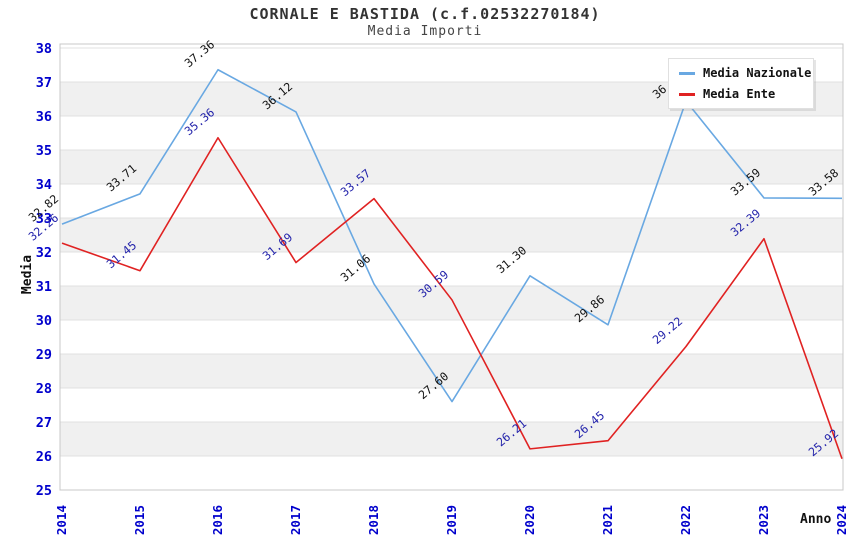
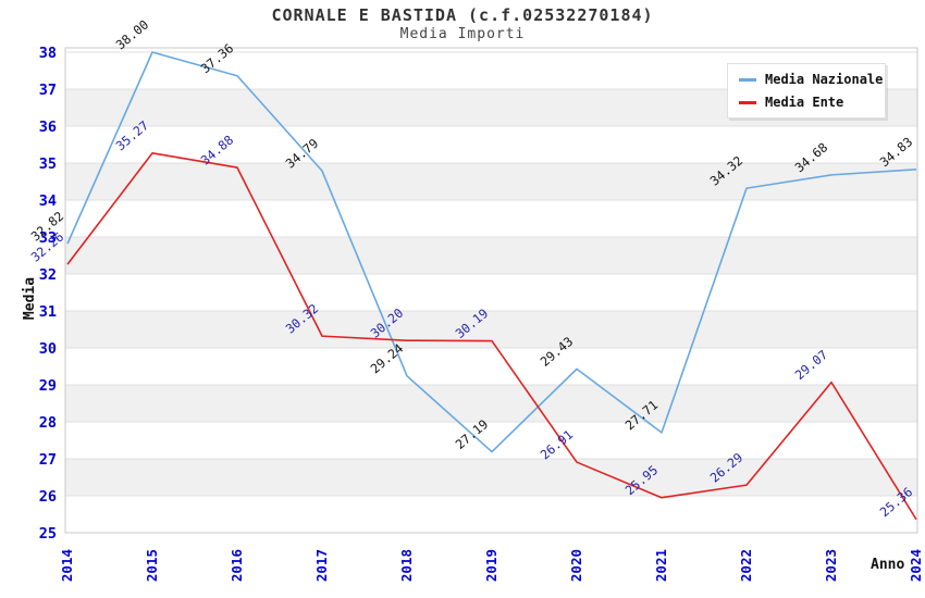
Media Nazionale/2015: 33.71 -> 38.00
Media Ente/2015: 31.45 -> 35.27
Media Ente/2016: 35.36 -> 34.88
Media Nazionale/2017: 36.12 -> 34.79
Media Ente/2017: 31.69 -> 30.32
Media Nazionale/2018: 31.06 -> 29.24
Media Ente/2018: 33.57 -> 30.20
Media Nazionale/2019: 27.60 -> 27.19
Media Ente/2019: 30.59 -> 30.19
Media Nazionale/2020: 31.30 -> 29.43
Media Ente/2020: 26.21 -> 26.91
Media Nazionale/2021: 29.86 -> 27.71
Media Ente/2021: 26.45 -> 25.95
Media Nazionale/2022: 36.44 -> 34.32
Media Ente/2022: 29.22 -> 26.29
Media Nazionale/2023: 33.59 -> 34.68
Media Ente/2023: 32.39 -> 29.07
Media Nazionale/2024: 33.58 -> 34.83
Media Ente/2024: 25.92 -> 25.36
